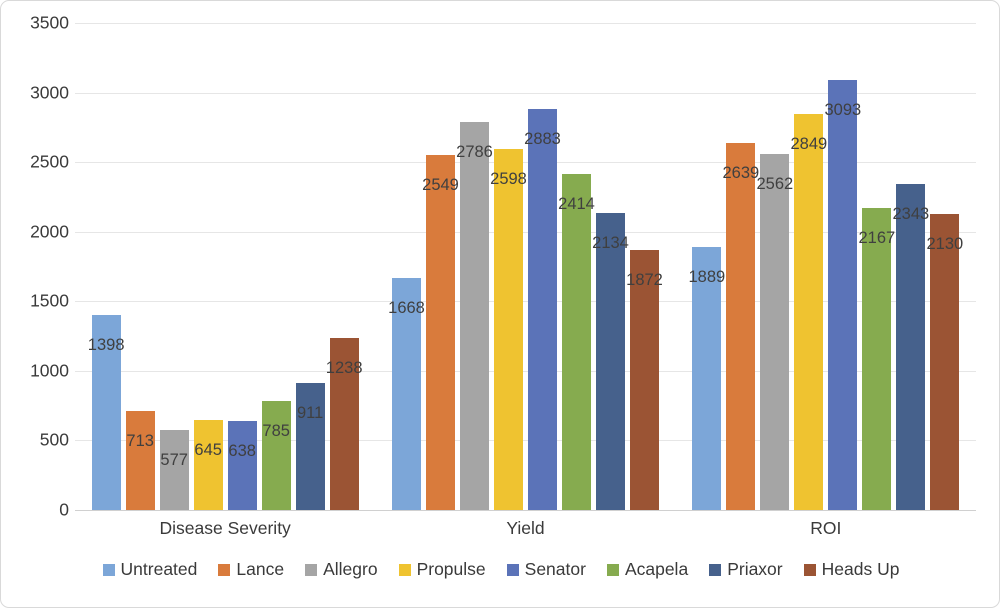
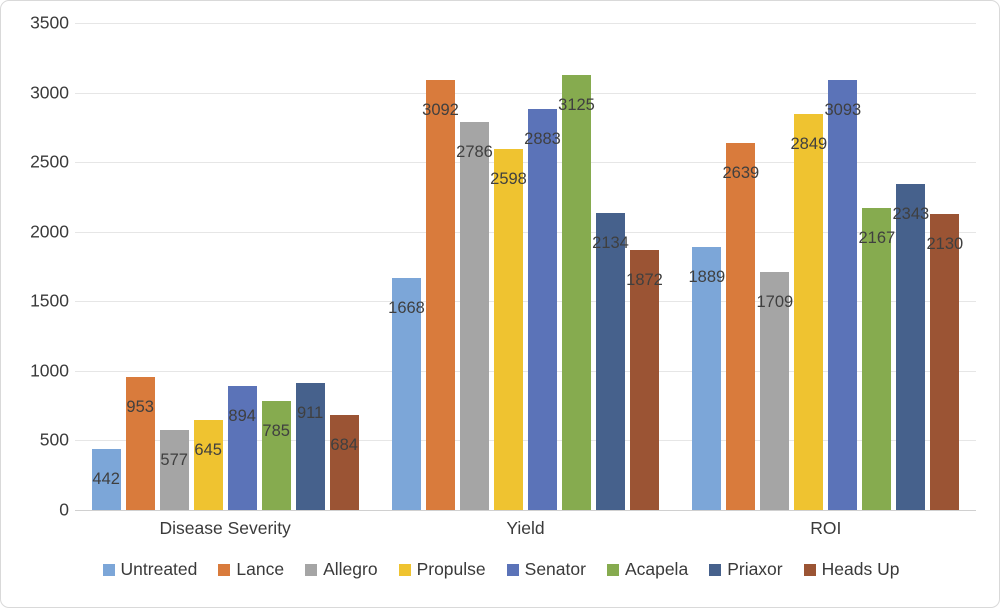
Untreated/Disease Severity: 1398 -> 442
Lance/Disease Severity: 713 -> 953
Senator/Disease Severity: 638 -> 894
Heads Up/Disease Severity: 1238 -> 684
Lance/Yield: 2549 -> 3092
Acapela/Yield: 2414 -> 3125
Allegro/ROI: 2562 -> 1709
